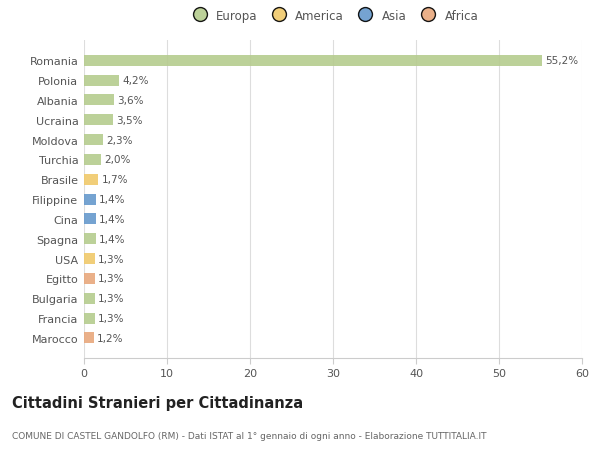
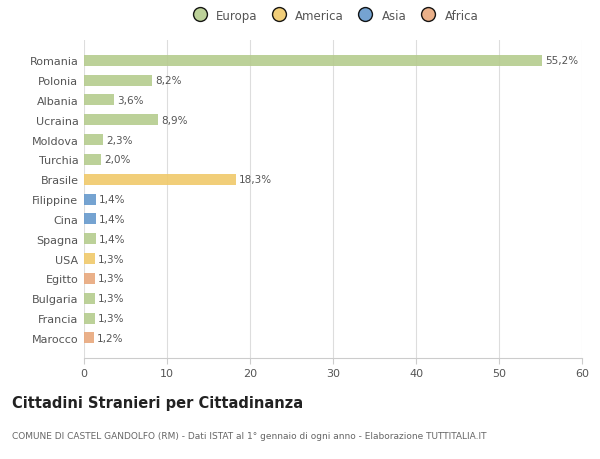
Polonia: 4,2% -> 8,2%
Ucraina: 3,5% -> 8,9%
Brasile: 1,7% -> 18,3%
